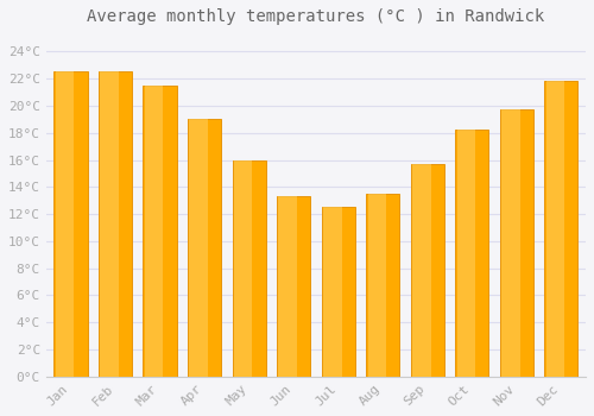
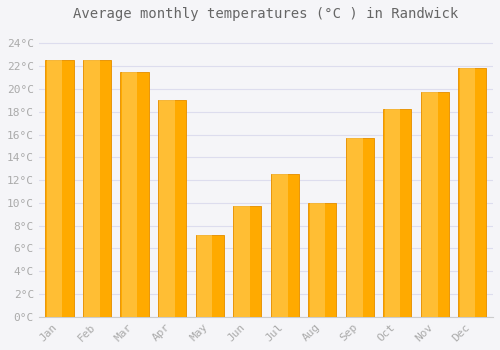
May: 16.0°C -> 7.2°C
Jun: 13.3°C -> 9.7°C
Aug: 13.5°C -> 10.0°C
